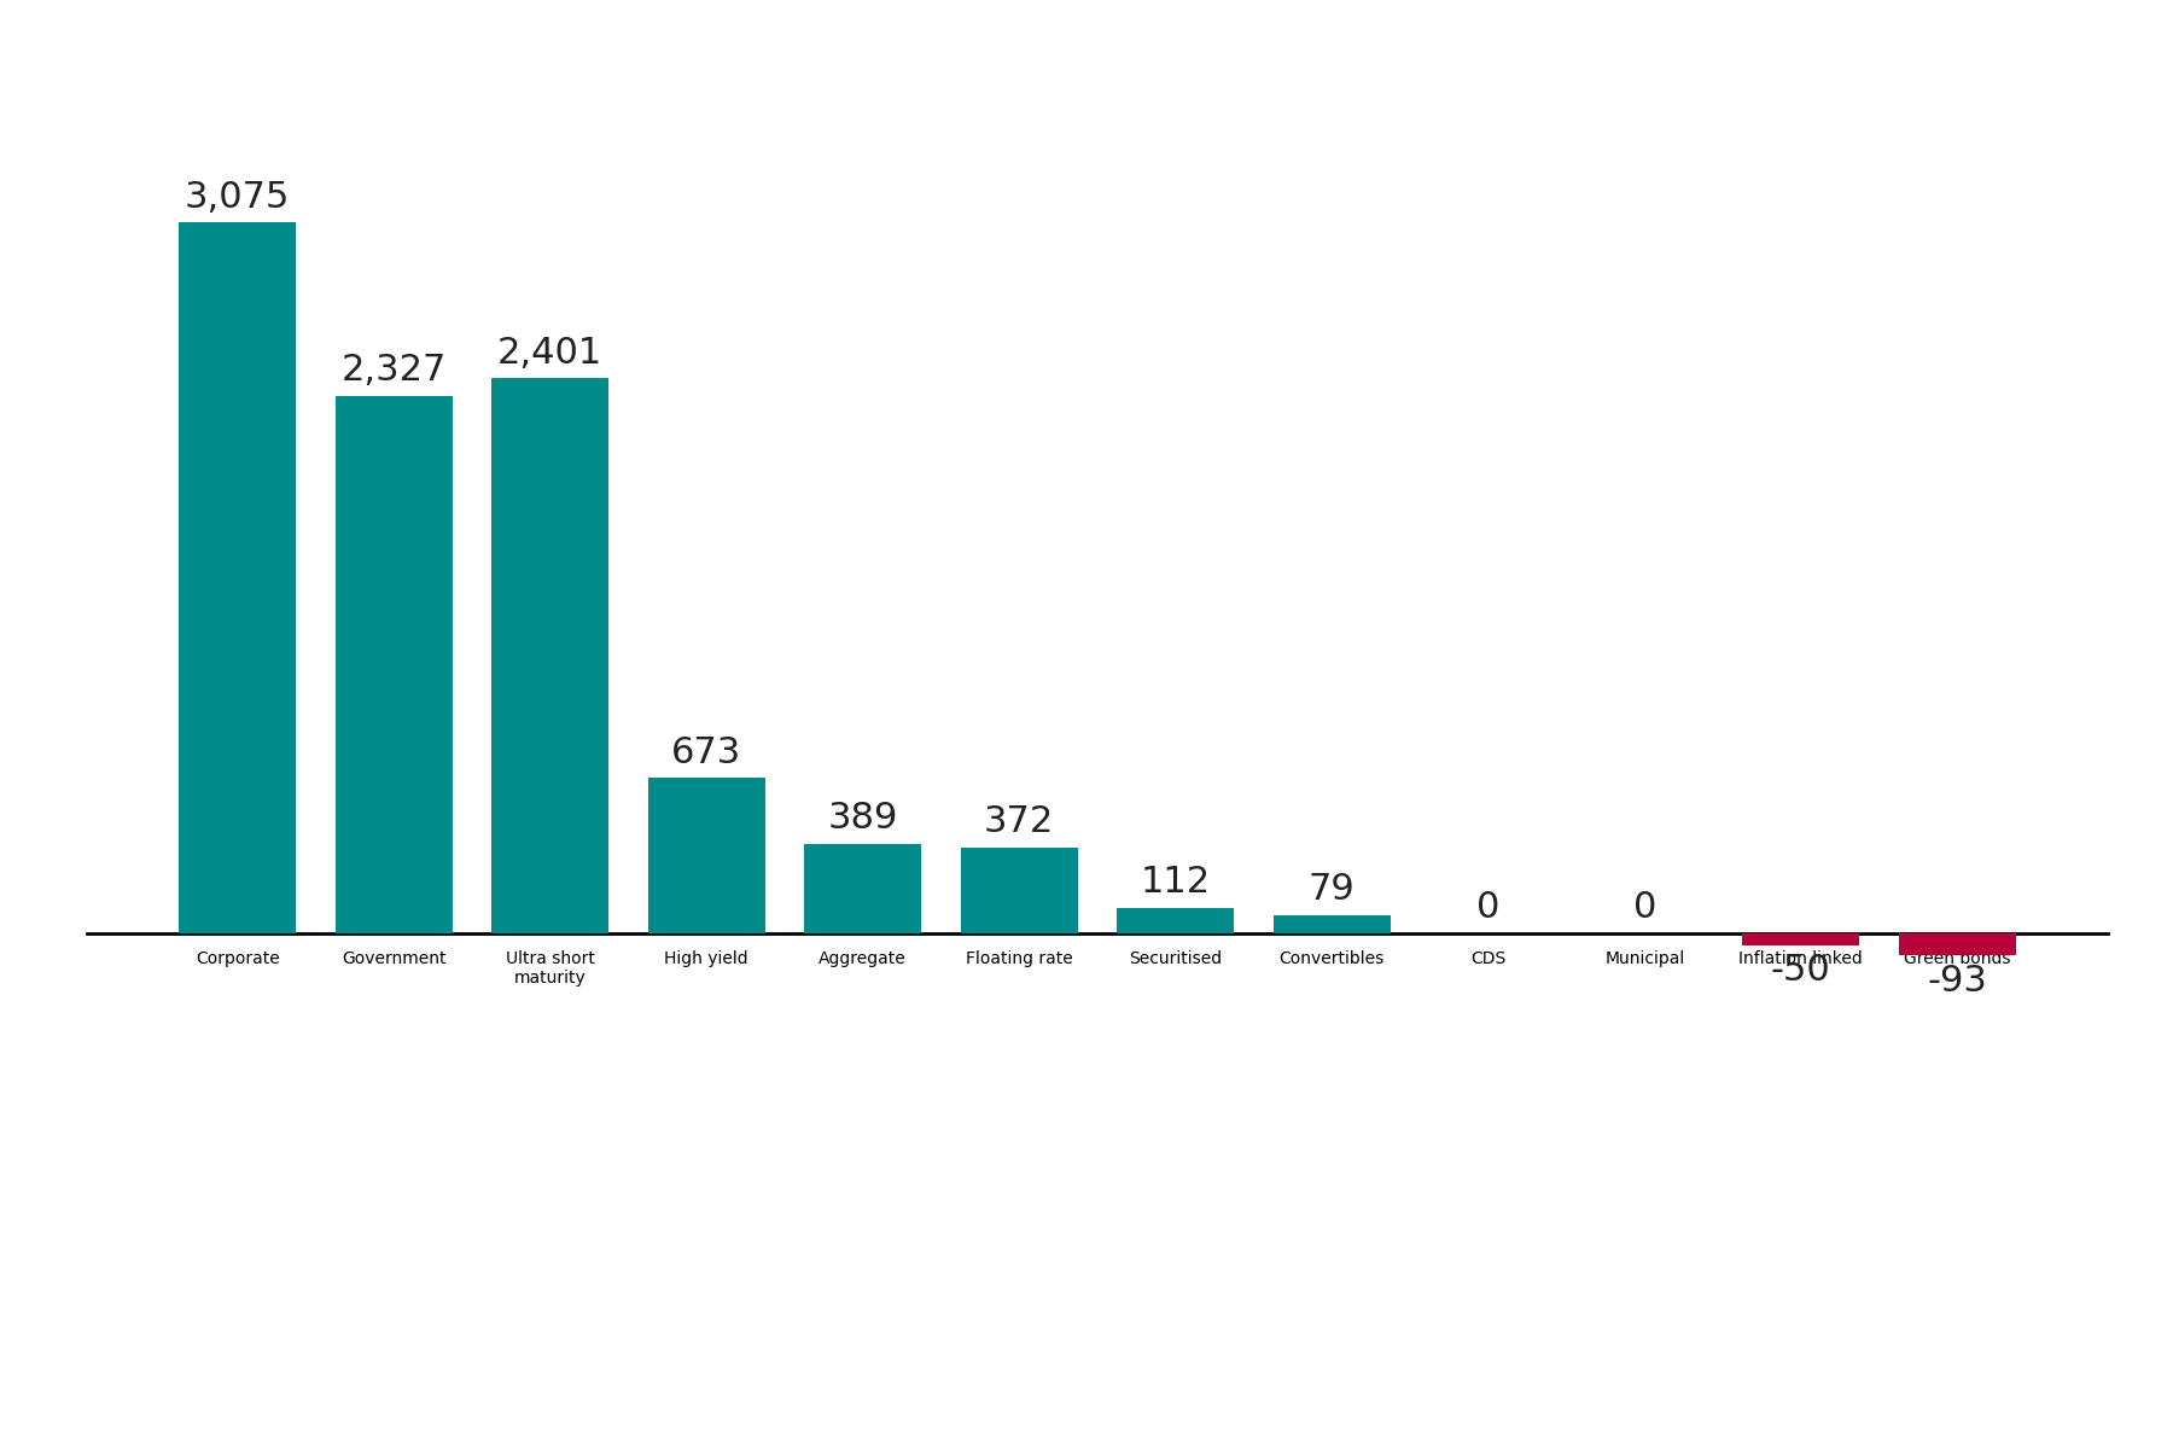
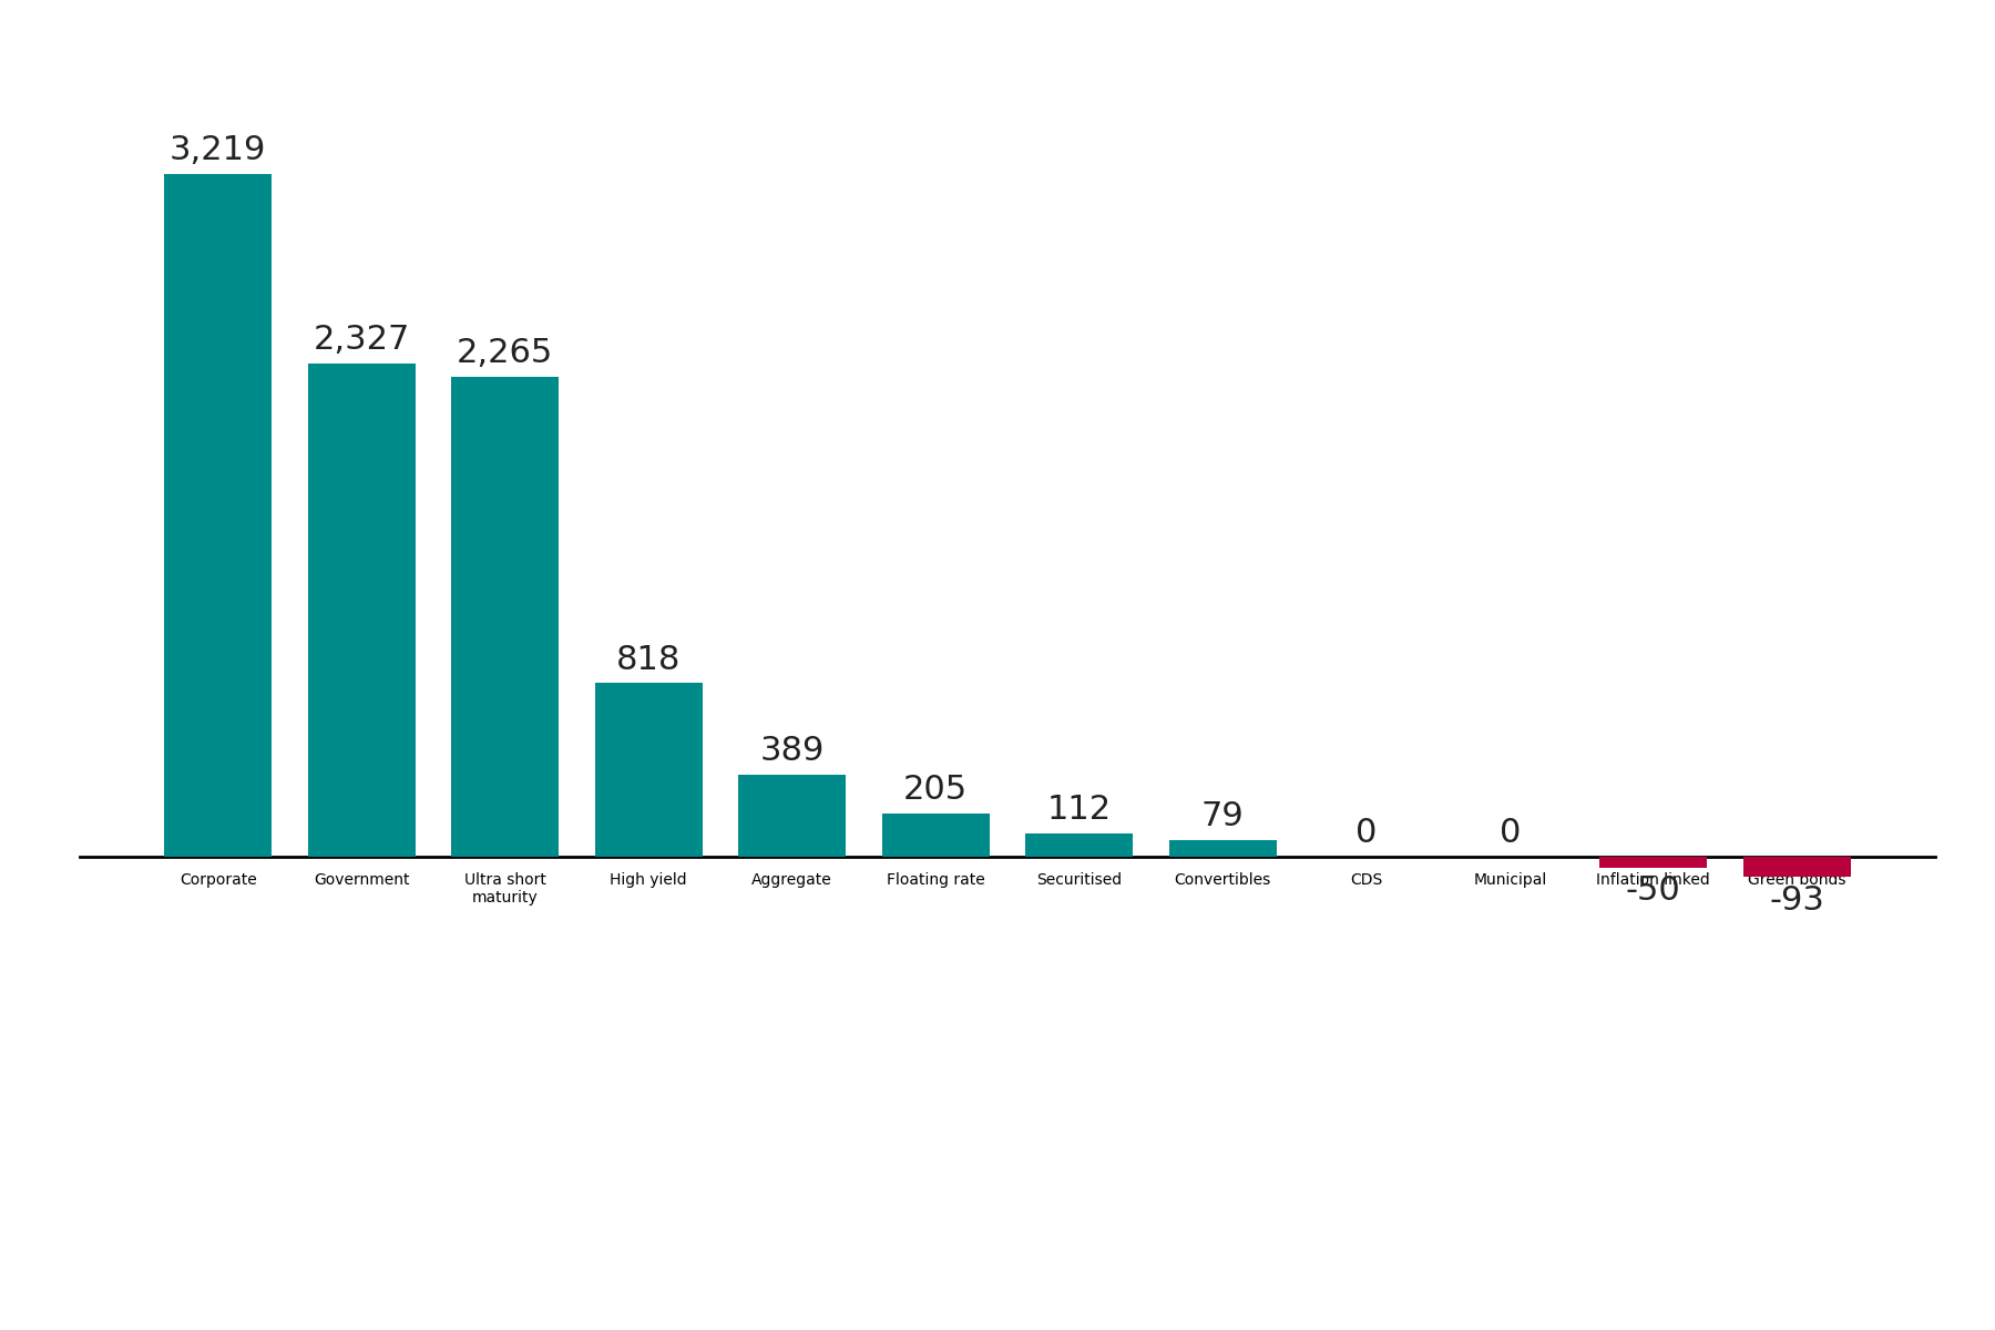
Corporate: 3,075 -> 3,219
Ultra short maturity: 2,401 -> 2,265
High yield: 673 -> 818
Floating rate: 372 -> 205
